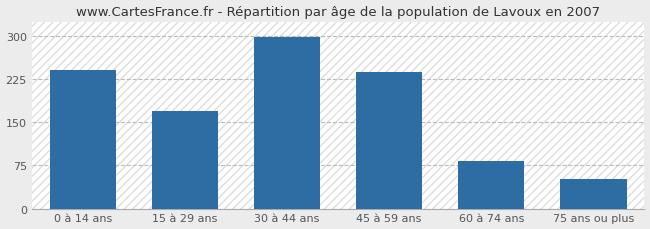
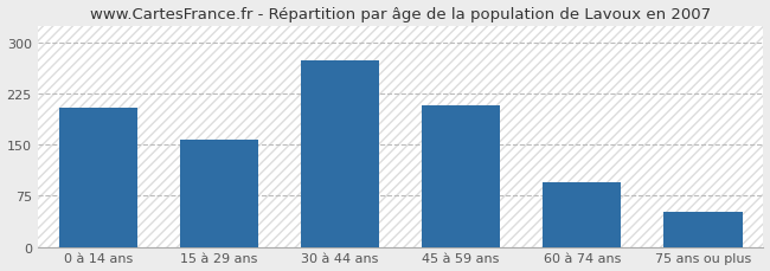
0 à 14 ans: 240 -> 204
15 à 29 ans: 170 -> 158
30 à 44 ans: 298 -> 274
45 à 59 ans: 237 -> 208
60 à 74 ans: 82 -> 94
